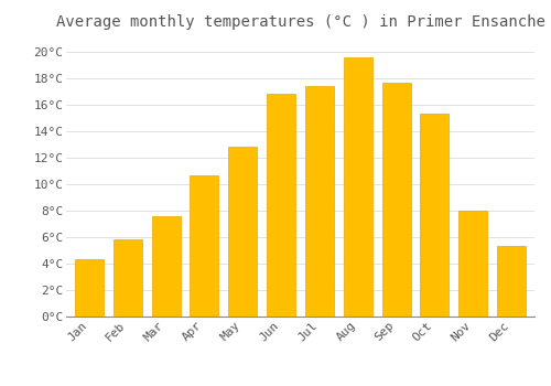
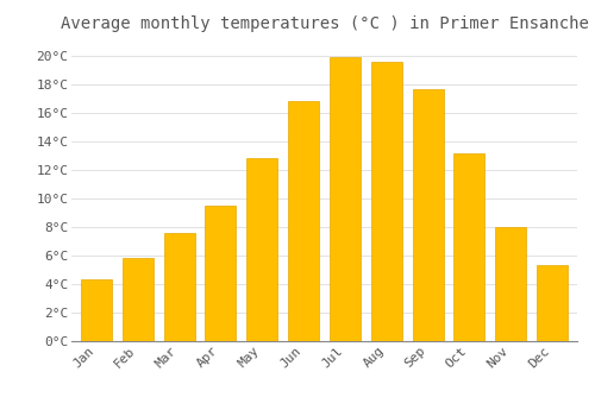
Apr: 10.7°C -> 9.5°C
Jul: 17.4°C -> 19.9°C
Oct: 15.3°C -> 13.2°C
